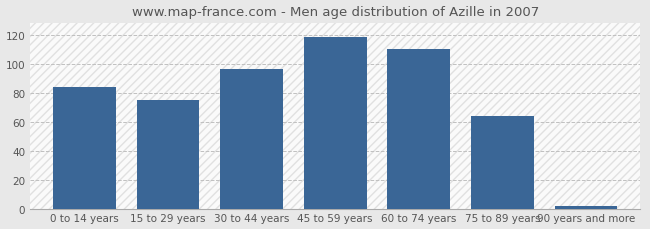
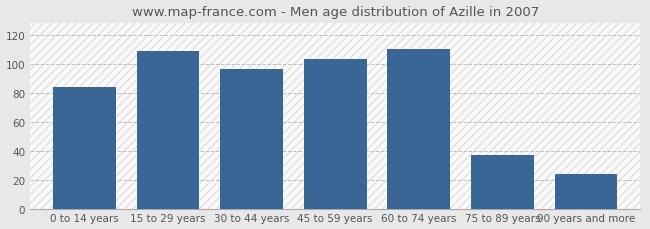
15 to 29 years: 75 -> 109
45 to 59 years: 118 -> 103
75 to 89 years: 64 -> 37
90 years and more: 2 -> 24
